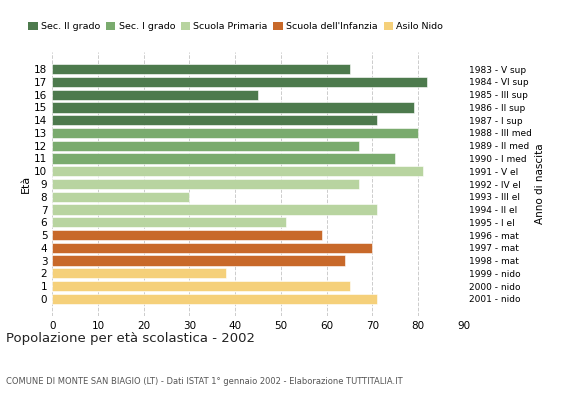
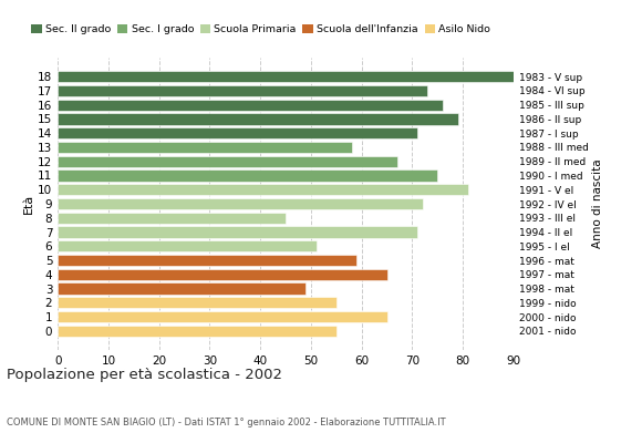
18: 65 -> 90
17: 82 -> 73
16: 45 -> 76
13: 80 -> 58
9: 67 -> 72
8: 30 -> 45
4: 70 -> 65
3: 64 -> 49
2: 38 -> 55
0: 71 -> 55
